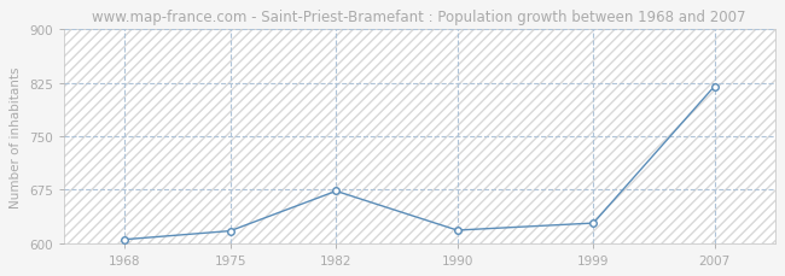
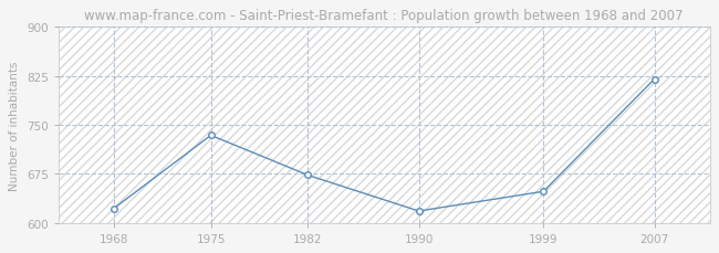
1968: 605 -> 622
1975: 617 -> 734
1999: 628 -> 648
